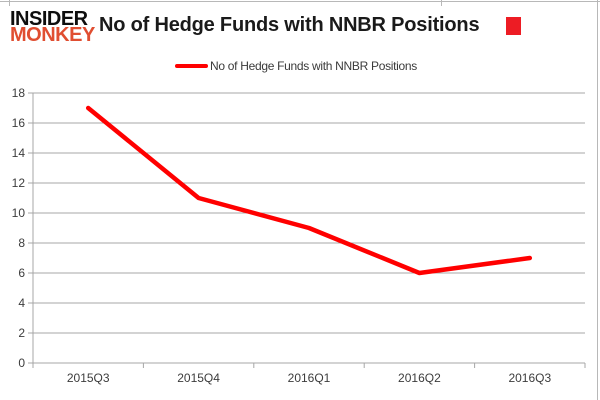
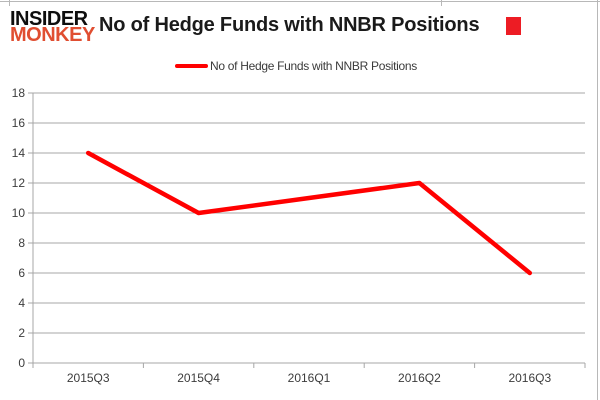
2015Q3: 17 -> 14
2015Q4: 11 -> 10
2016Q1: 9 -> 11
2016Q2: 6 -> 12
2016Q3: 7 -> 6
